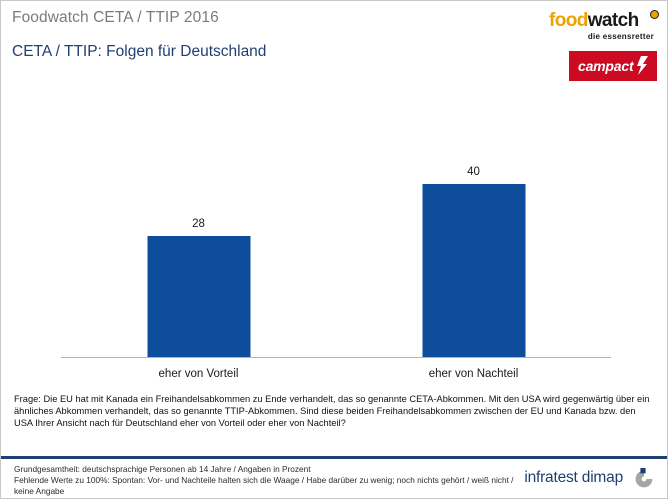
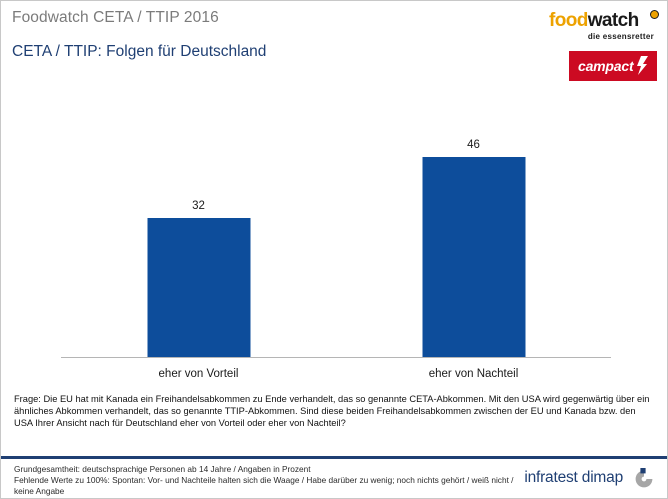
eher von Vorteil: 28 -> 32
eher von Nachteil: 40 -> 46
